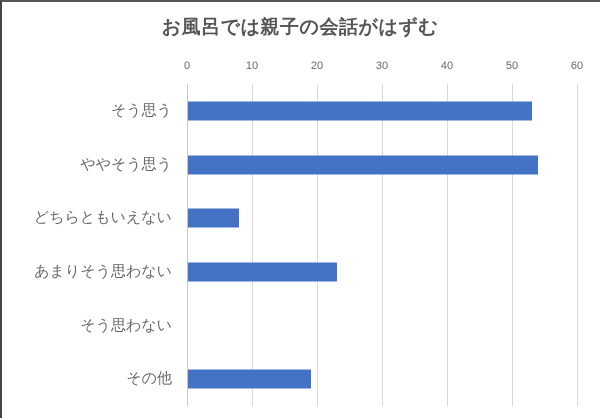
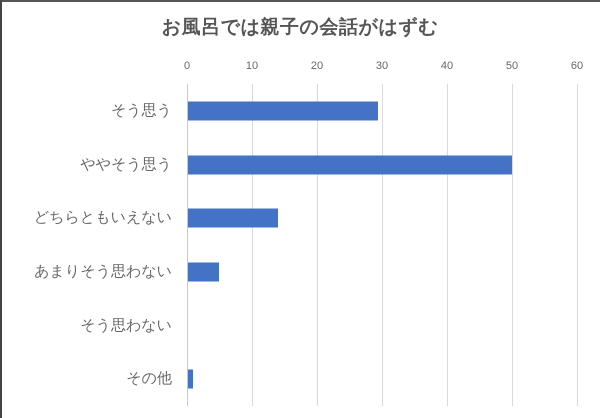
そう思う: 53 -> 29
ややそう思う: 54 -> 50
どちらともいえない: 8 -> 14
あまりそう思わない: 23 -> 5
その他: 19 -> 1
